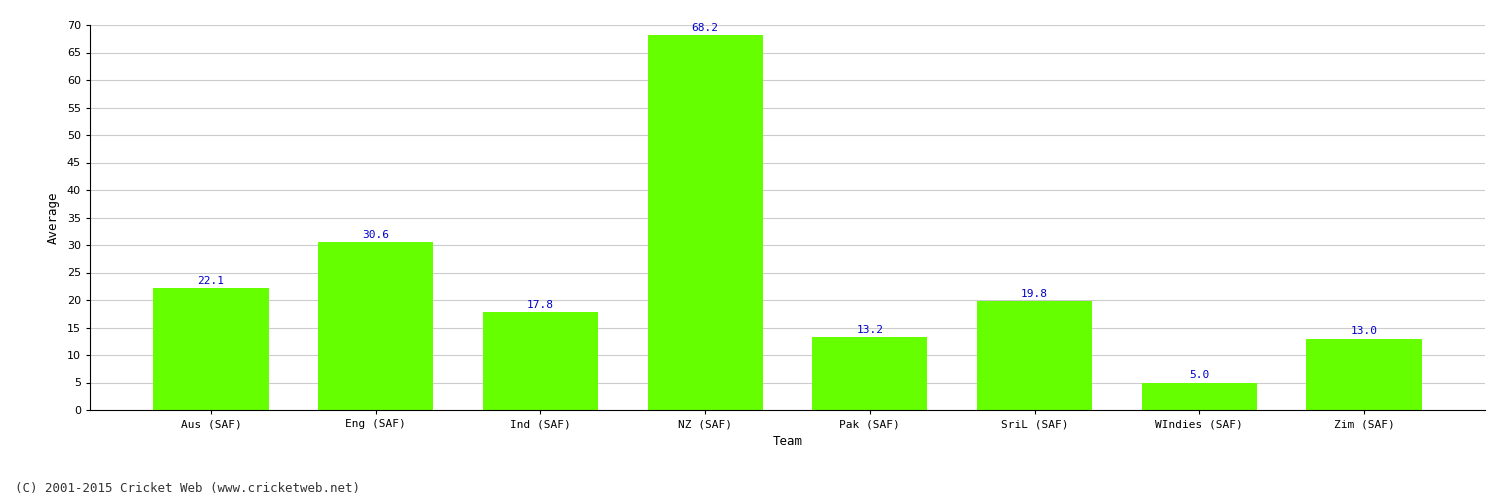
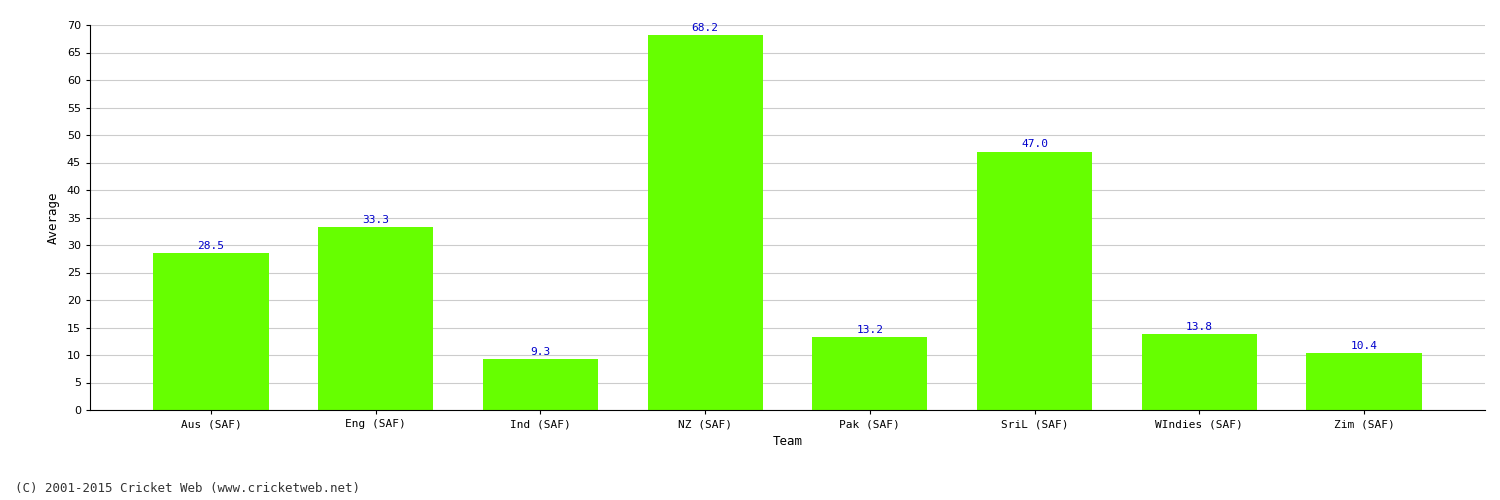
Aus (SAF): 22.1 -> 28.5
Eng (SAF): 30.6 -> 33.3
Ind (SAF): 17.8 -> 9.3
SriL (SAF): 19.8 -> 47.0
WIndies (SAF): 5.0 -> 13.8
Zim (SAF): 13.0 -> 10.4
